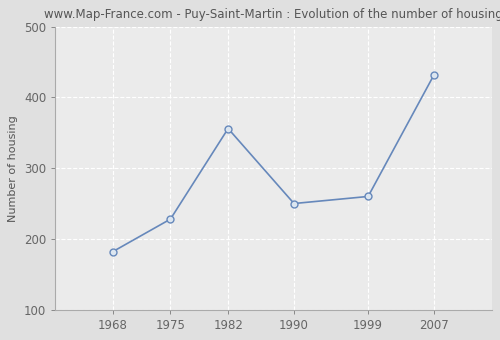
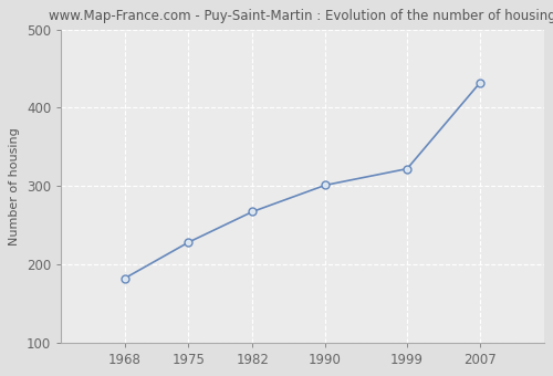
1982: 356 -> 267
1990: 250 -> 301
1999: 260 -> 322
